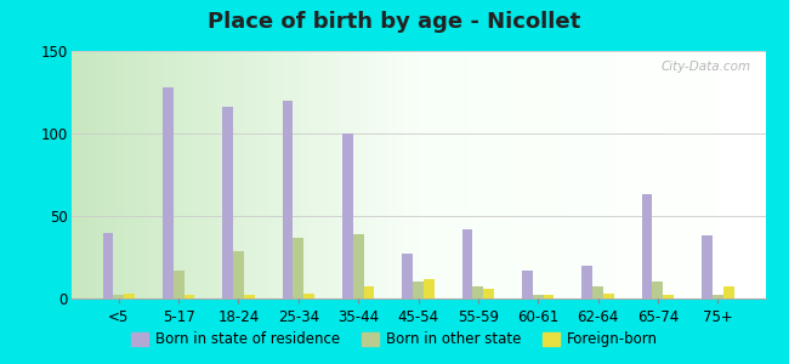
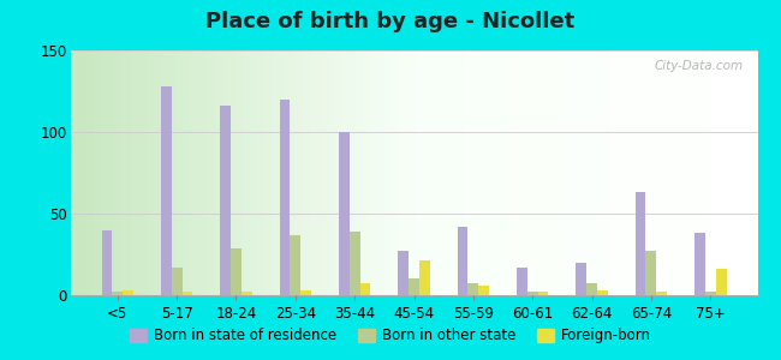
Foreign-born/45-54: 12 -> 21
Born in other state/65-74: 10 -> 27
Foreign-born/75+: 7 -> 16
